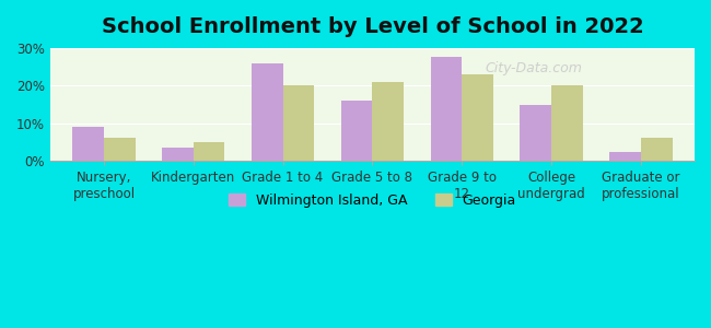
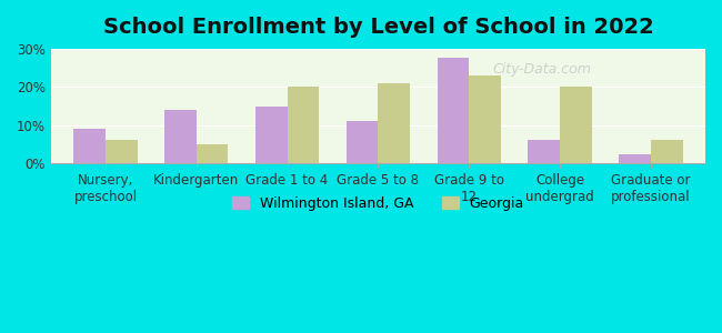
Wilmington Island, GA/Kindergarten: 3.5% -> 14.0%
Wilmington Island, GA/Grade 1 to 4: 26.0% -> 15.0%
Wilmington Island, GA/Grade 5 to 8: 16.0% -> 11.0%
Wilmington Island, GA/College undergrad: 15.0% -> 6.0%
